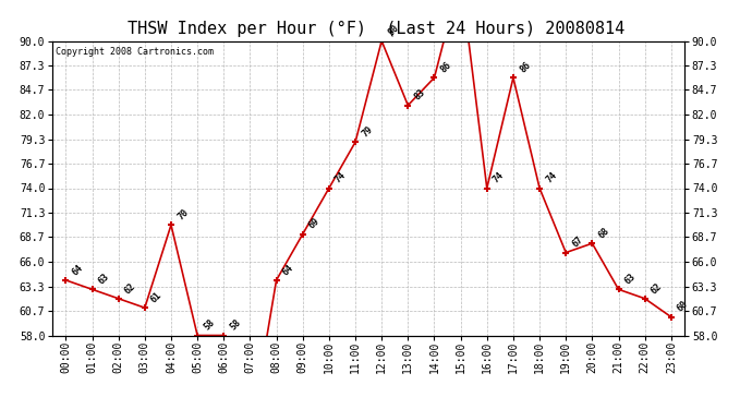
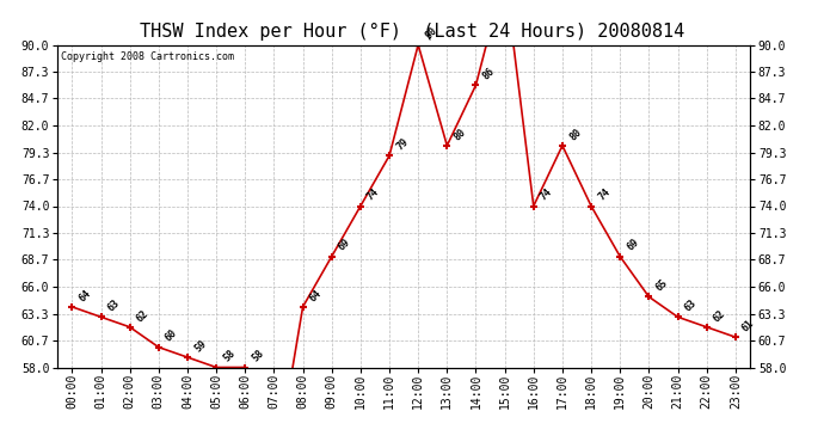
03:00: 61 -> 60
04:00: 70 -> 59
13:00: 83 -> 80
17:00: 86 -> 80
19:00: 67 -> 69
20:00: 68 -> 65
23:00: 60 -> 61
